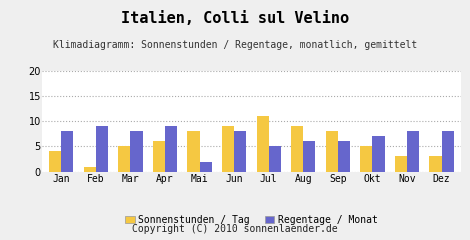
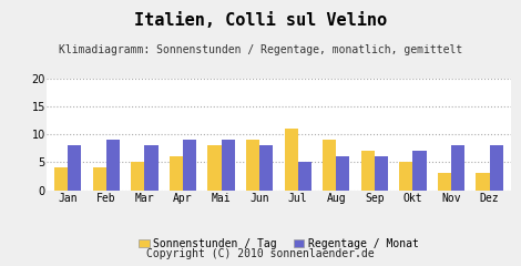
Sonnenstunden / Tag/Feb: 1 -> 4
Regentage / Monat/Mai: 2 -> 9
Sonnenstunden / Tag/Sep: 8 -> 7
